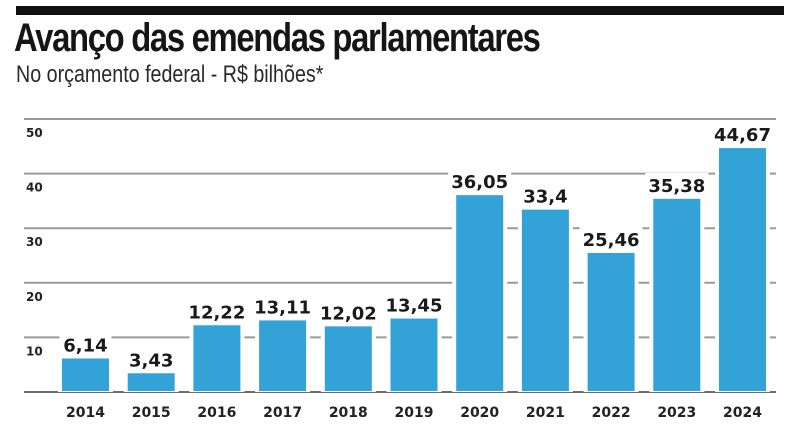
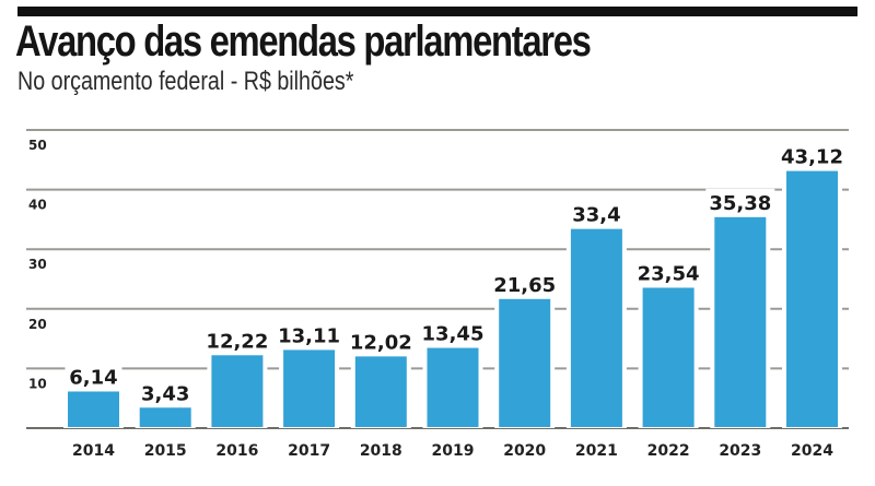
2020: 36,05 -> 21,65
2022: 25,46 -> 23,54
2024: 44,67 -> 43,12
